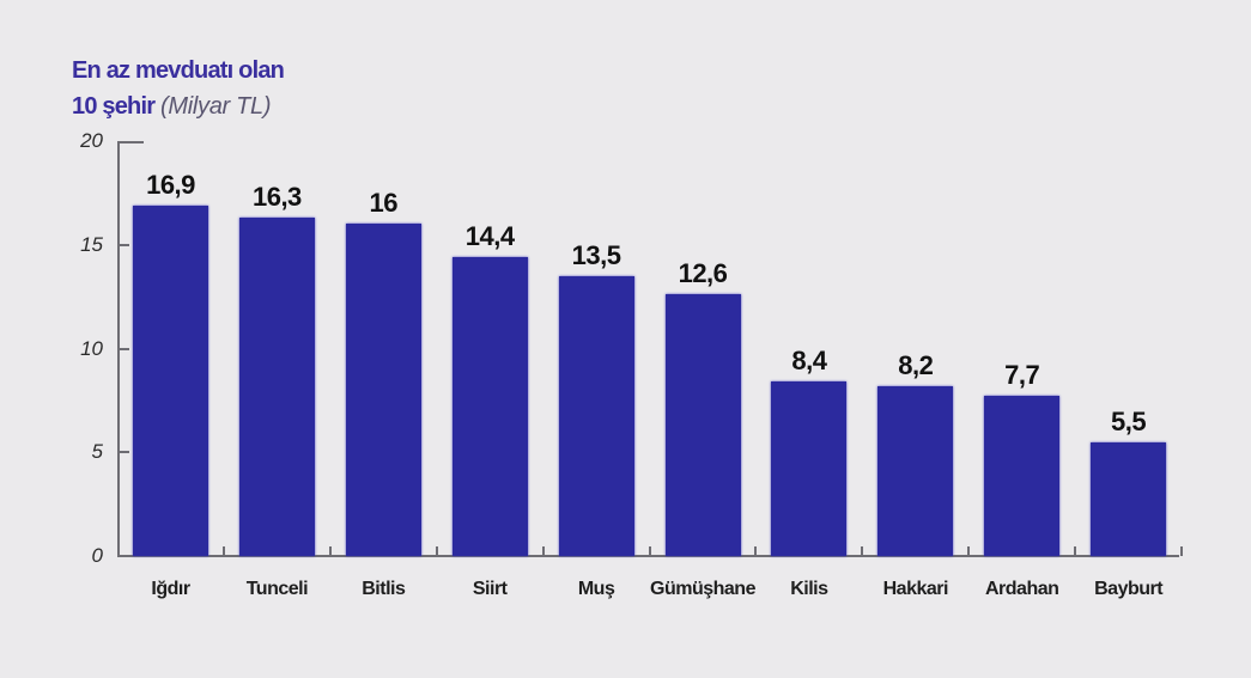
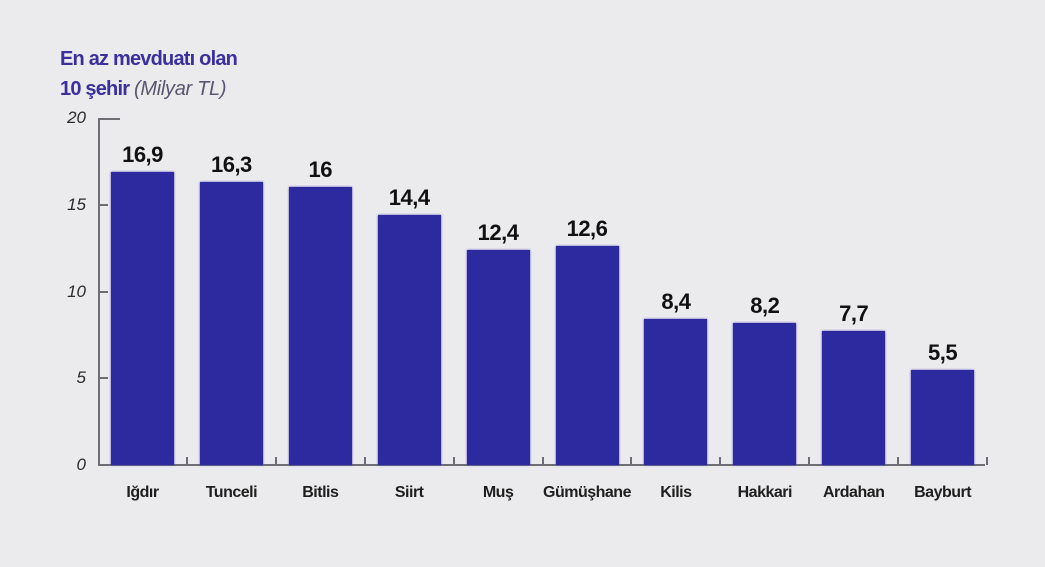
Muş: 13,5 -> 12,4
